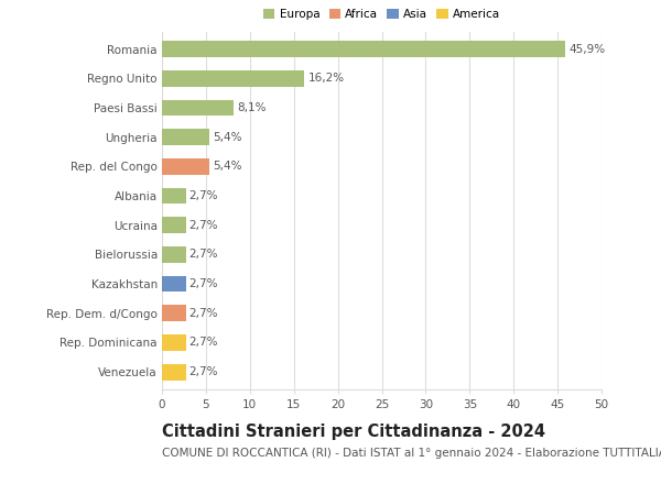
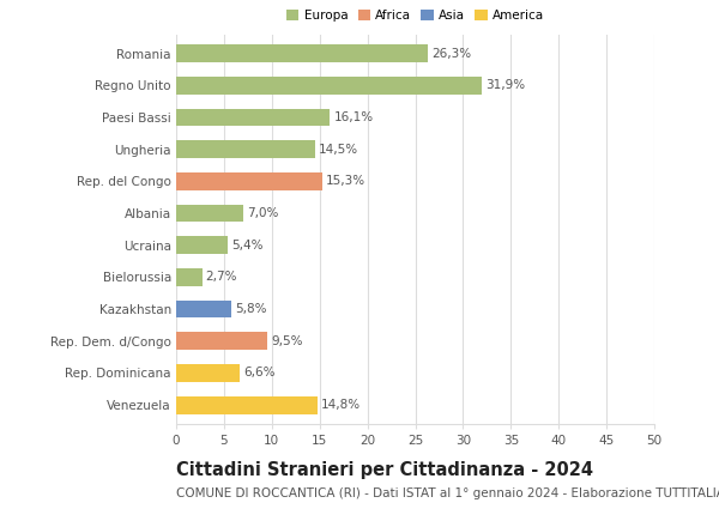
Romania: 45,9% -> 26,3%
Regno Unito: 16,2% -> 31,9%
Paesi Bassi: 8,1% -> 16,1%
Ungheria: 5,4% -> 14,5%
Rep. del Congo: 5,4% -> 15,3%
Albania: 2,7% -> 7,0%
Ucraina: 2,7% -> 5,4%
Kazakhstan: 2,7% -> 5,8%
Rep. Dem. d/Congo: 2,7% -> 9,5%
Rep. Dominicana: 2,7% -> 6,6%
Venezuela: 2,7% -> 14,8%
